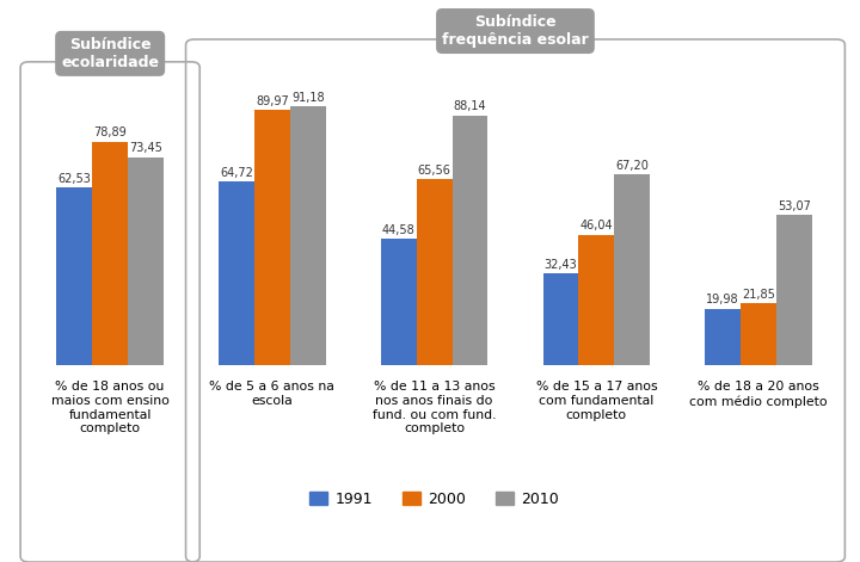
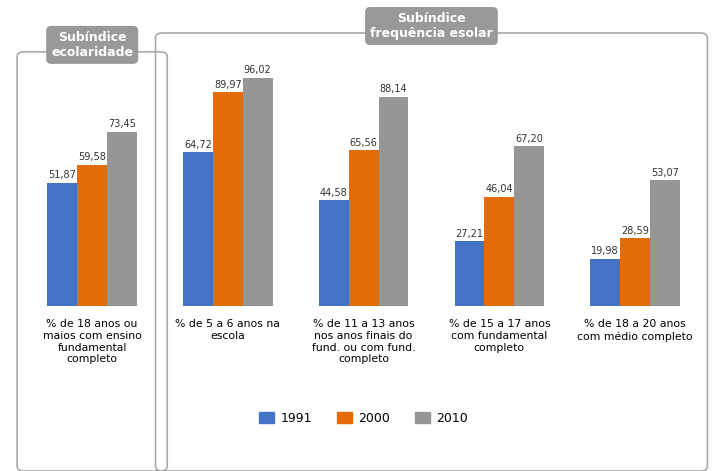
1991/% de 18 anos ou maios com ensino fundamental completo: 62,53 -> 51,87
2000/% de 18 anos ou maios com ensino fundamental completo: 78,89 -> 59,58
2010/% de 5 a 6 anos na escola: 91,18 -> 96,02
1991/% de 15 a 17 anos com fundamental completo: 32,43 -> 27,21
2000/% de 18 a 20 anos com médio completo: 21,85 -> 28,59
